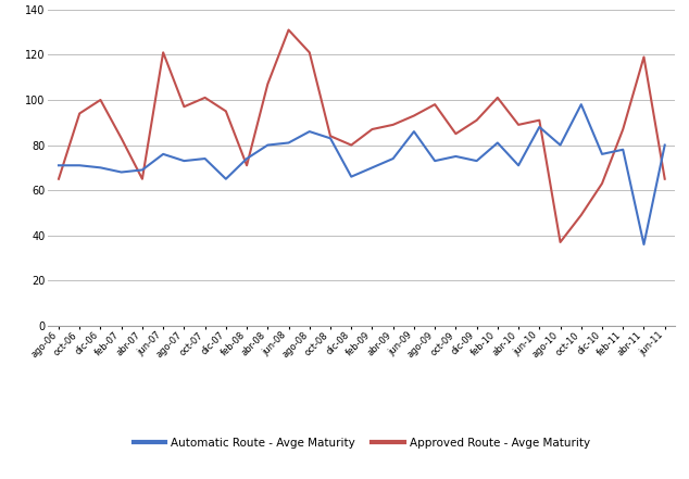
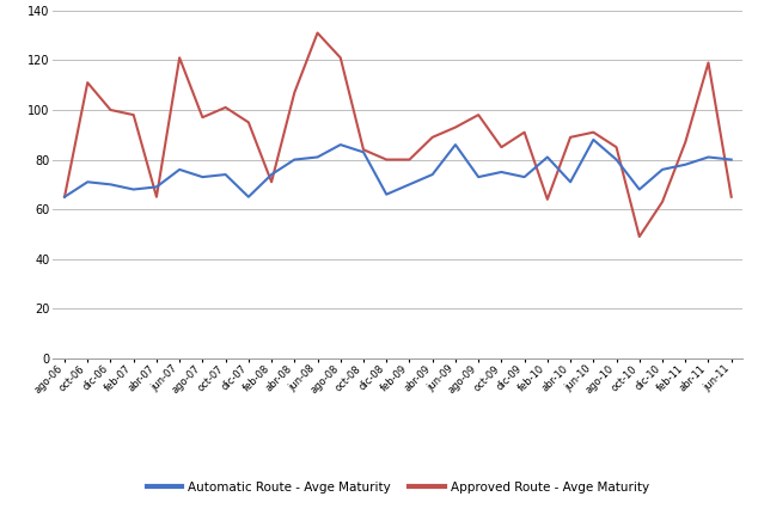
Automatic Route - Avge Maturity/ago-06: 71 -> 65
Approved Route - Avge Maturity/oct-06: 94 -> 111
Approved Route - Avge Maturity/feb-07: 83 -> 98
Approved Route - Avge Maturity/feb-09: 87 -> 80
Approved Route - Avge Maturity/feb-10: 101 -> 64
Approved Route - Avge Maturity/ago-10: 37 -> 85
Automatic Route - Avge Maturity/oct-10: 98 -> 68
Automatic Route - Avge Maturity/abr-11: 36 -> 81
